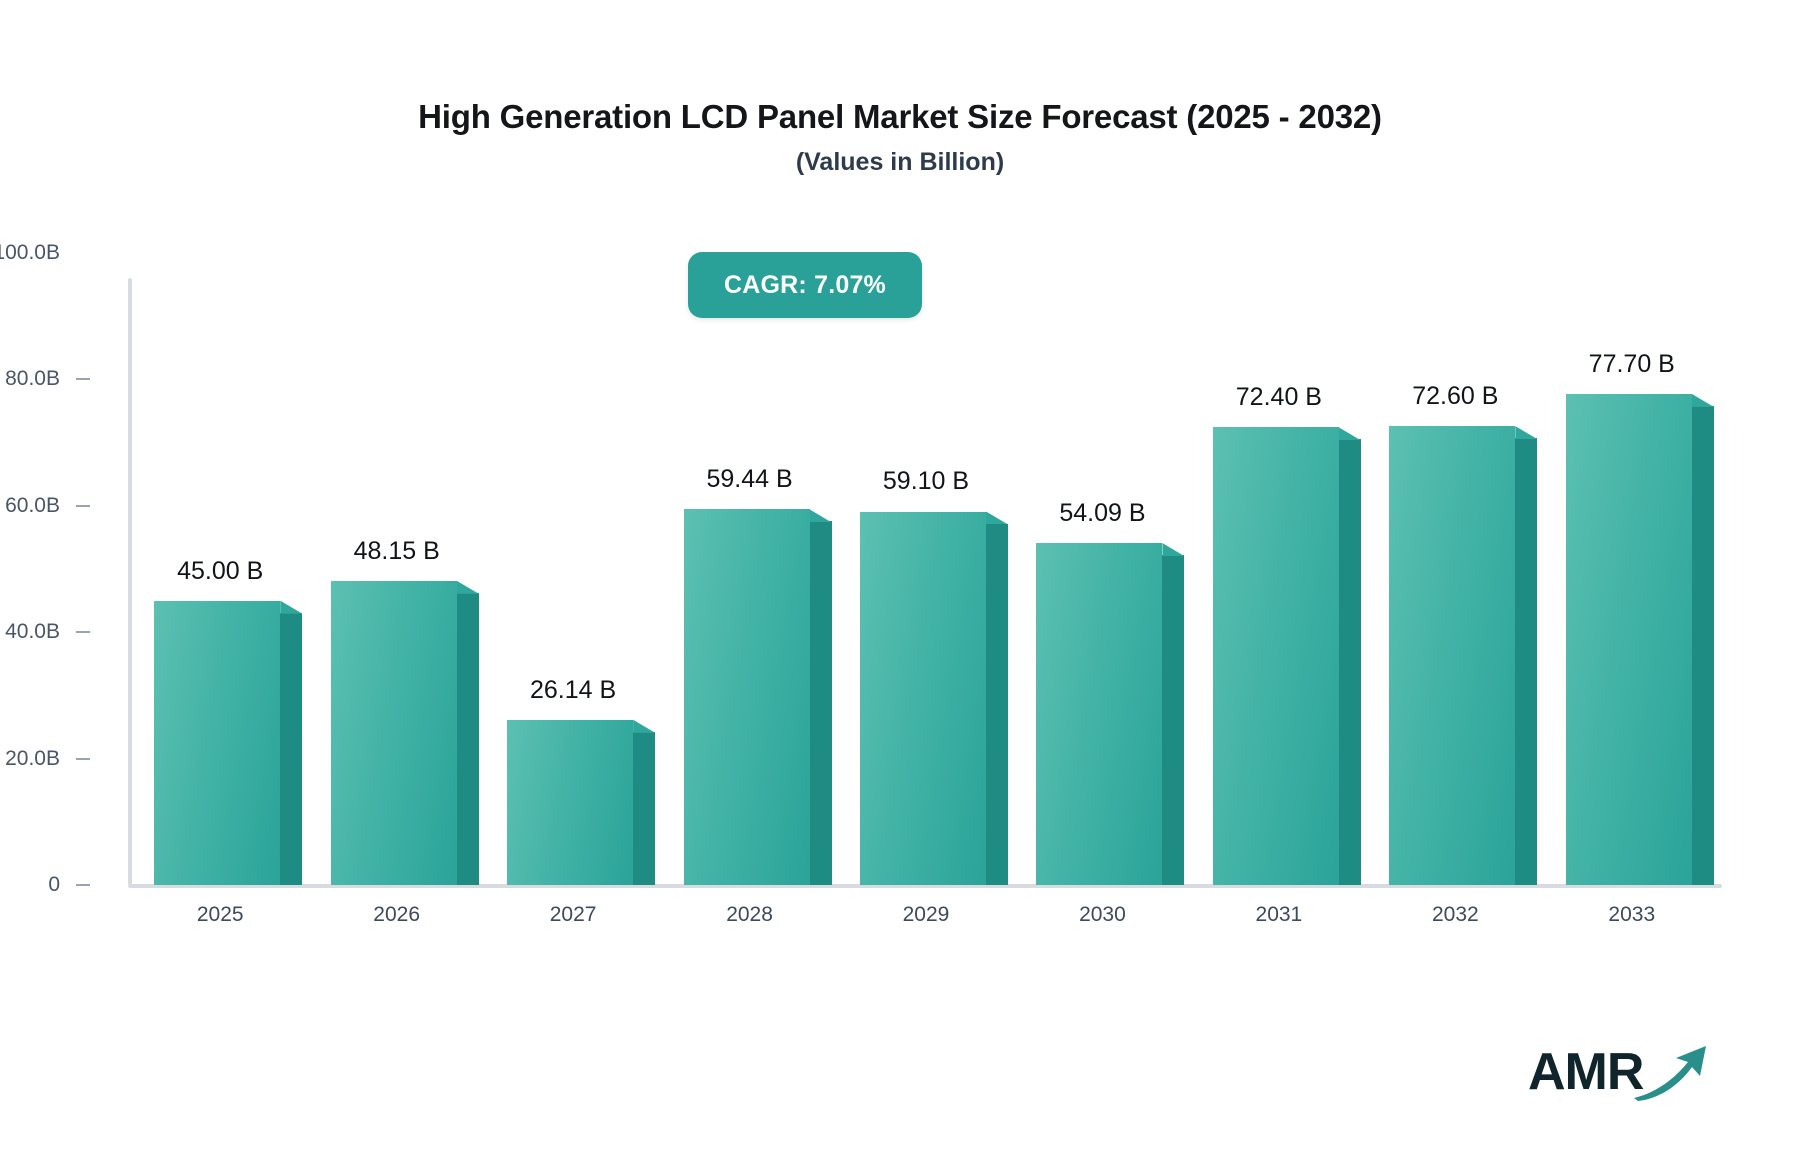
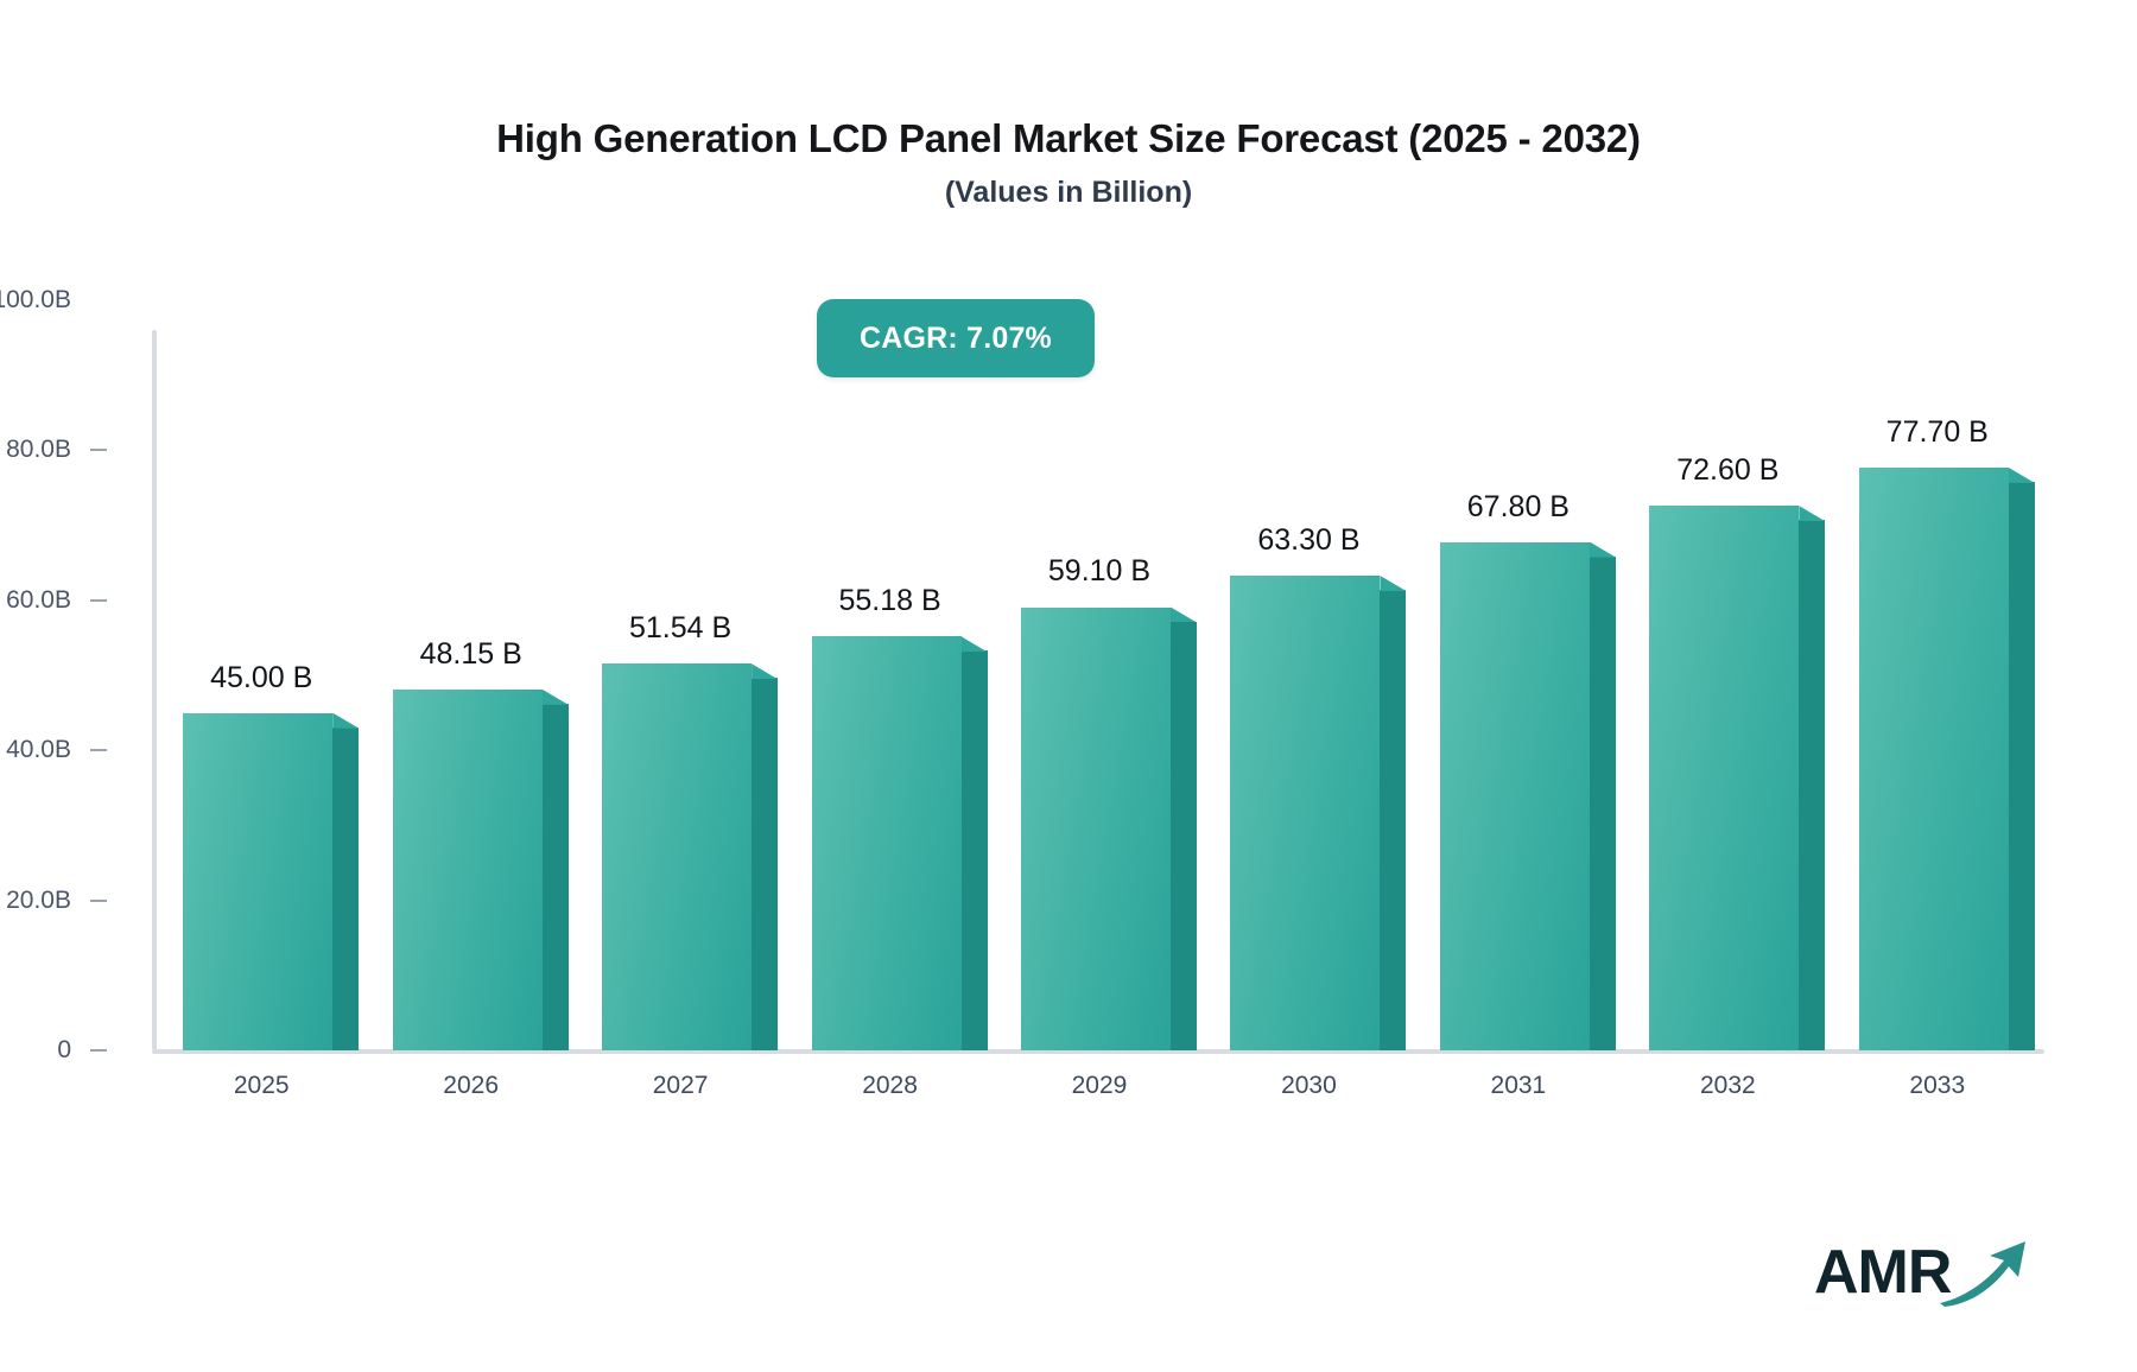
2027: 26.14 -> 51.54
2028: 59.44 -> 55.18
2030: 54.09 -> 63.30
2031: 72.40 -> 67.80
